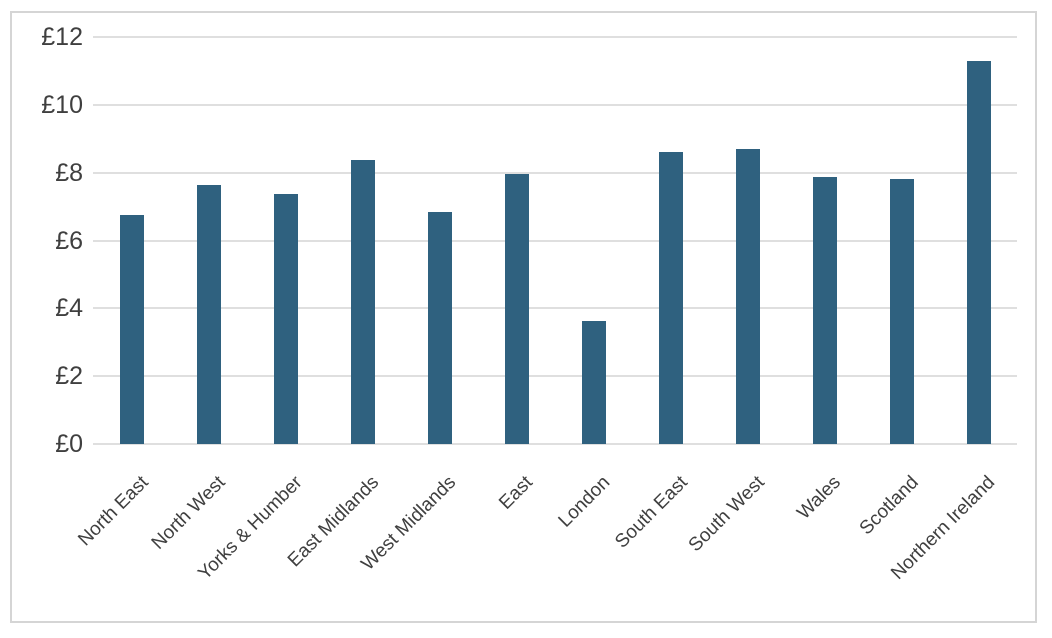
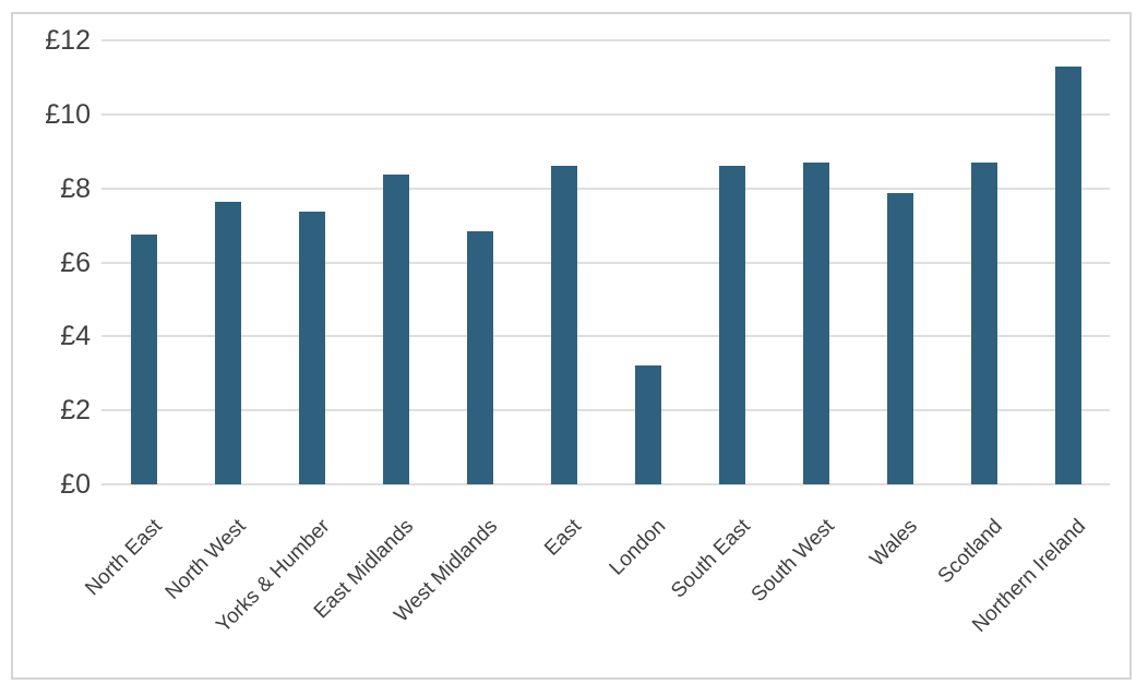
East: £8.0 -> £8.6
London: £3.6 -> £3.2
Scotland: £7.8 -> £8.7
